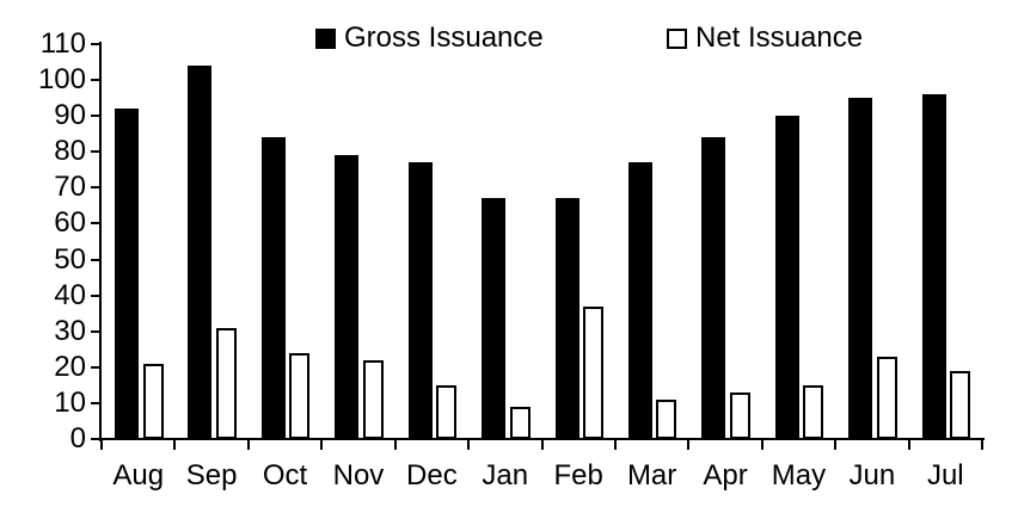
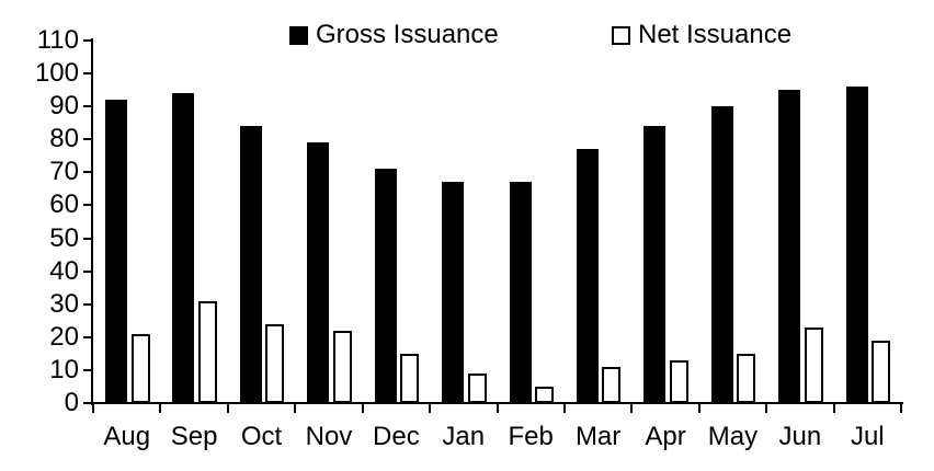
Gross Issuance/Sep: 104 -> 94
Gross Issuance/Dec: 77 -> 71
Net Issuance/Feb: 37 -> 5
